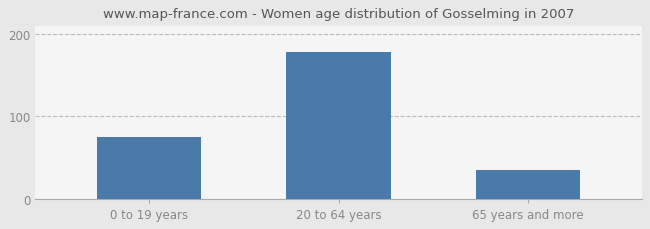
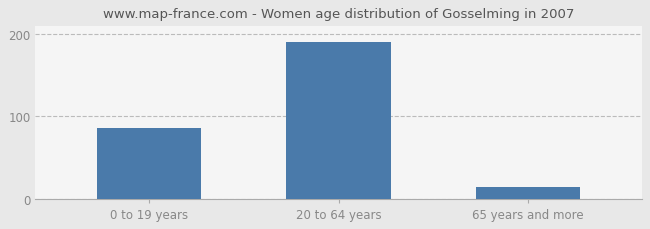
0 to 19 years: 75 -> 86
20 to 64 years: 178 -> 190
65 years and more: 35 -> 14
